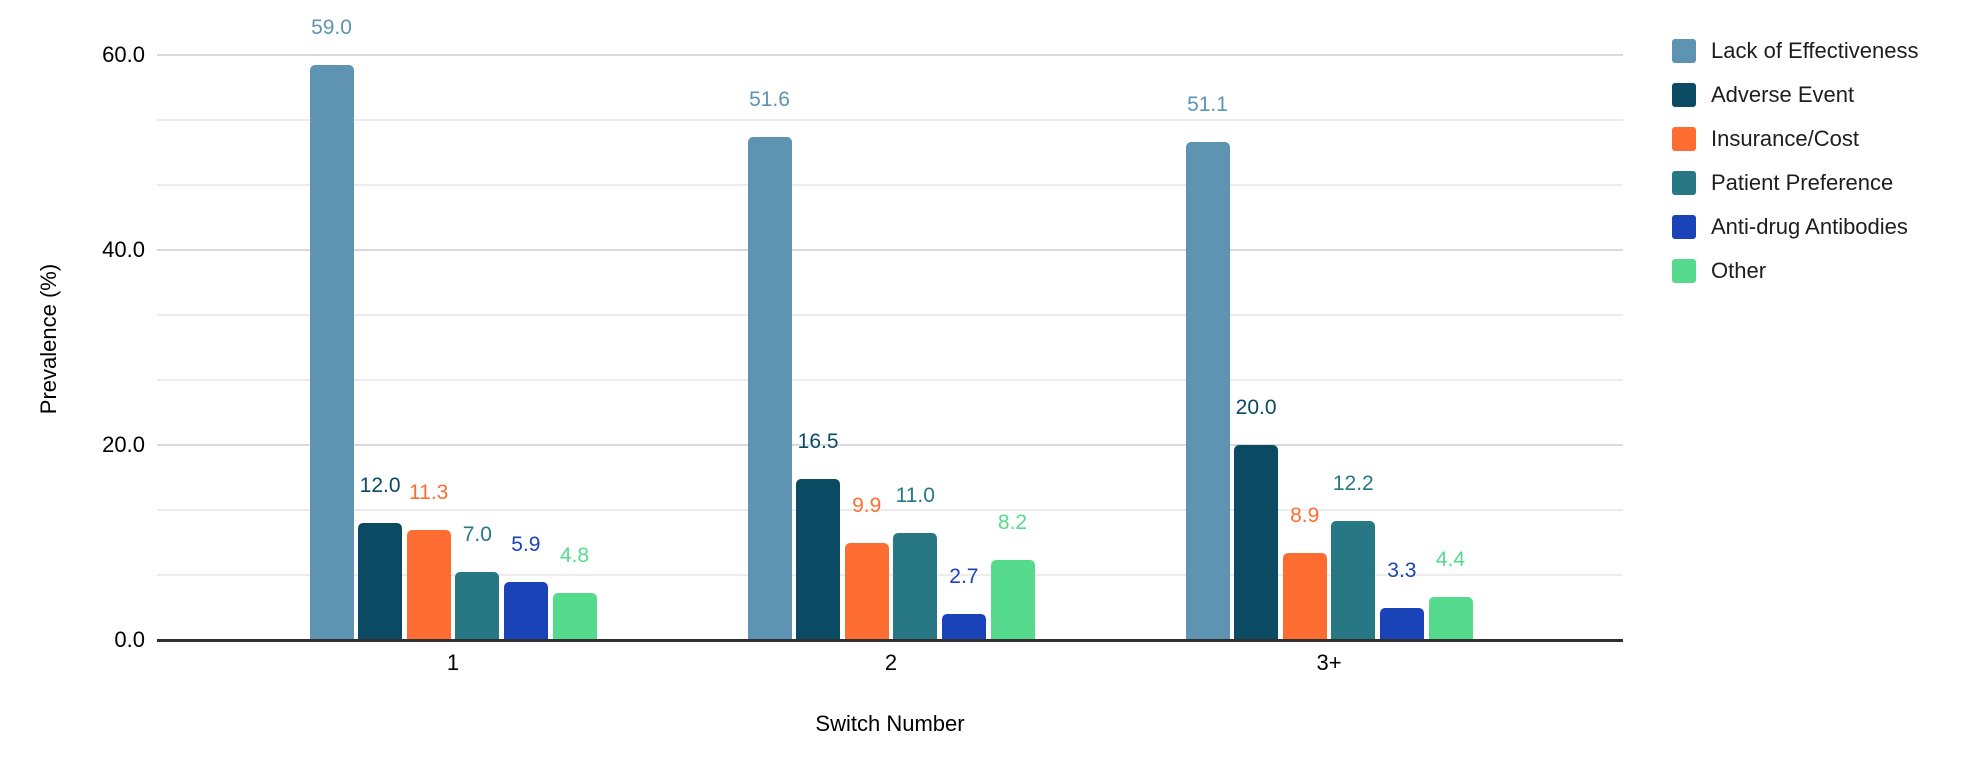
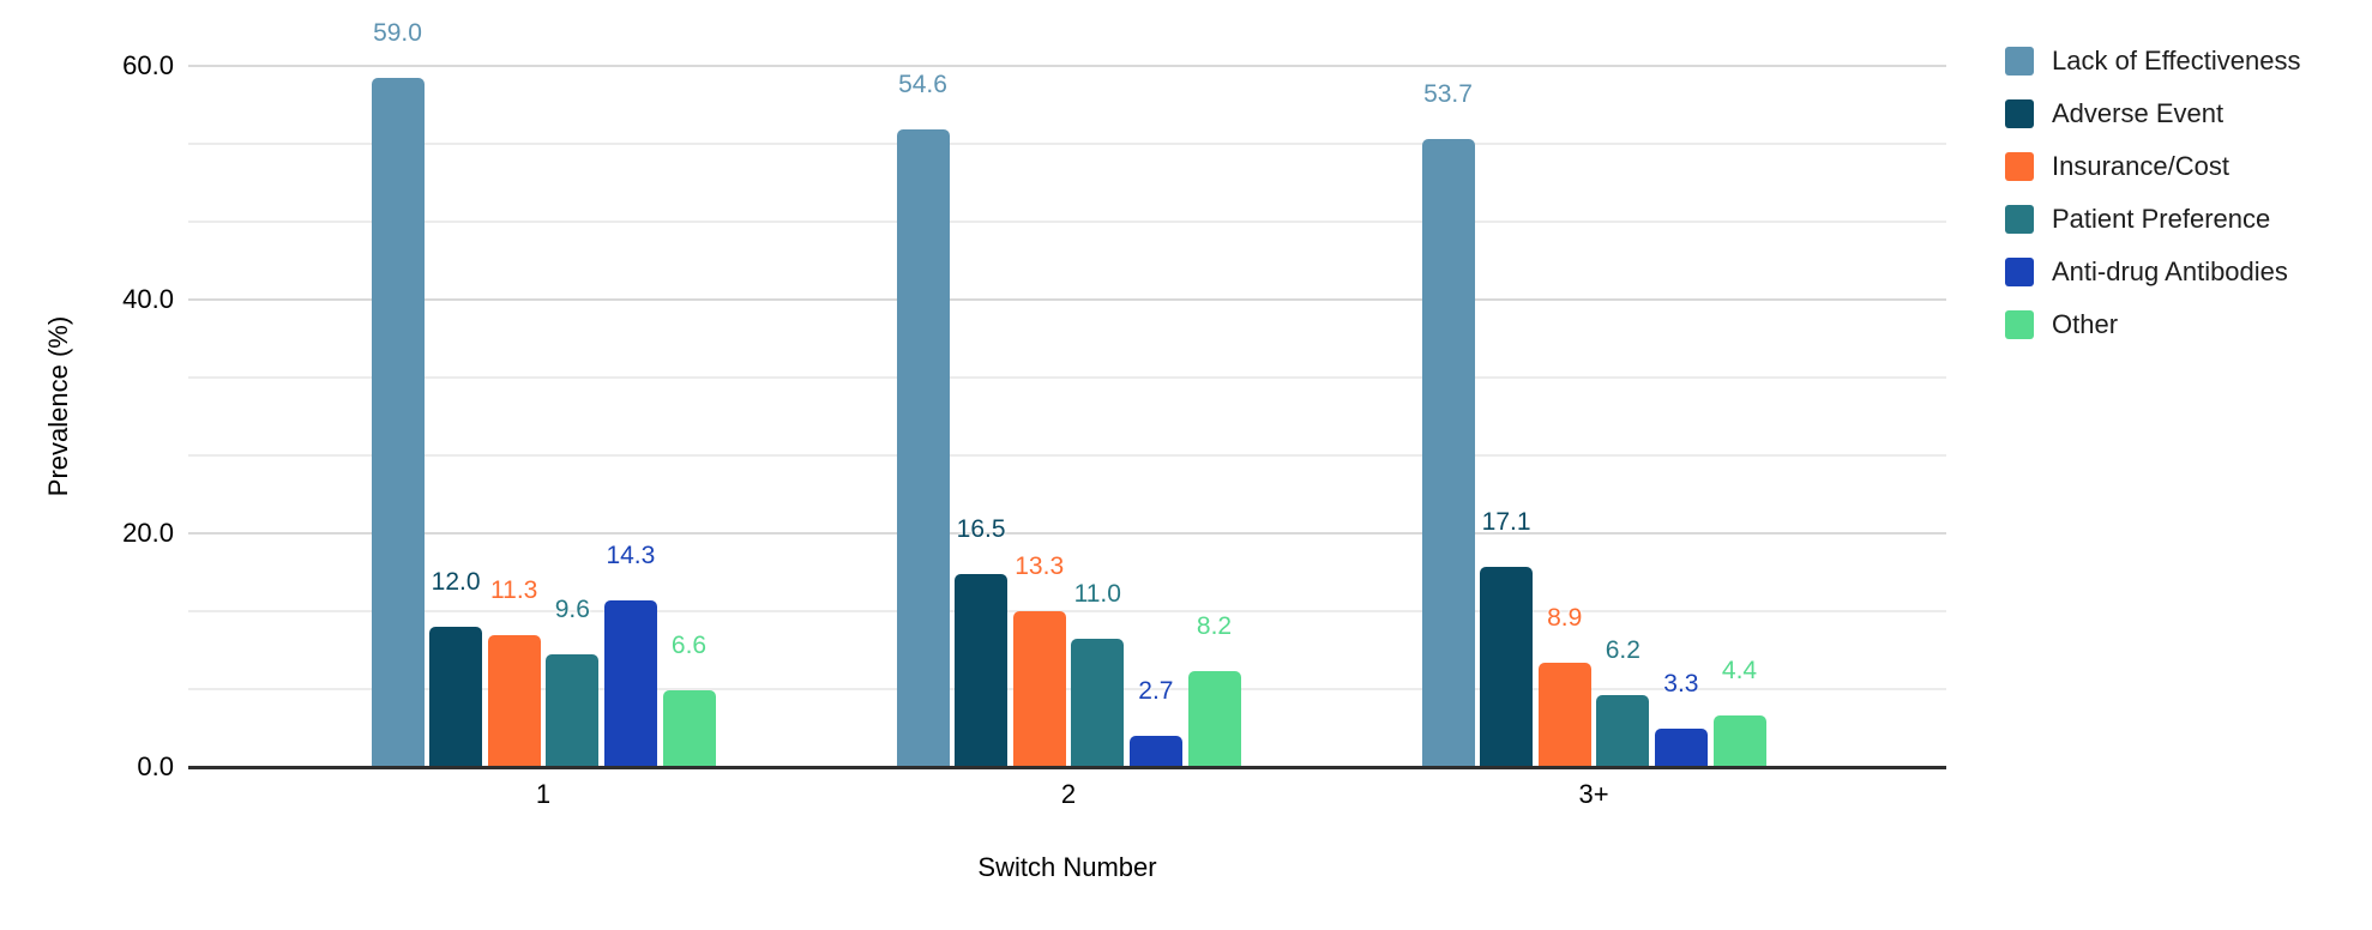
Patient Preference/1: 7.0 -> 9.6
Anti-drug Antibodies/1: 5.9 -> 14.3
Other/1: 4.8 -> 6.6
Lack of Effectiveness/2: 51.6 -> 54.6
Insurance/Cost/2: 9.9 -> 13.3
Lack of Effectiveness/3+: 51.1 -> 53.7
Adverse Event/3+: 20.0 -> 17.1
Patient Preference/3+: 12.2 -> 6.2
